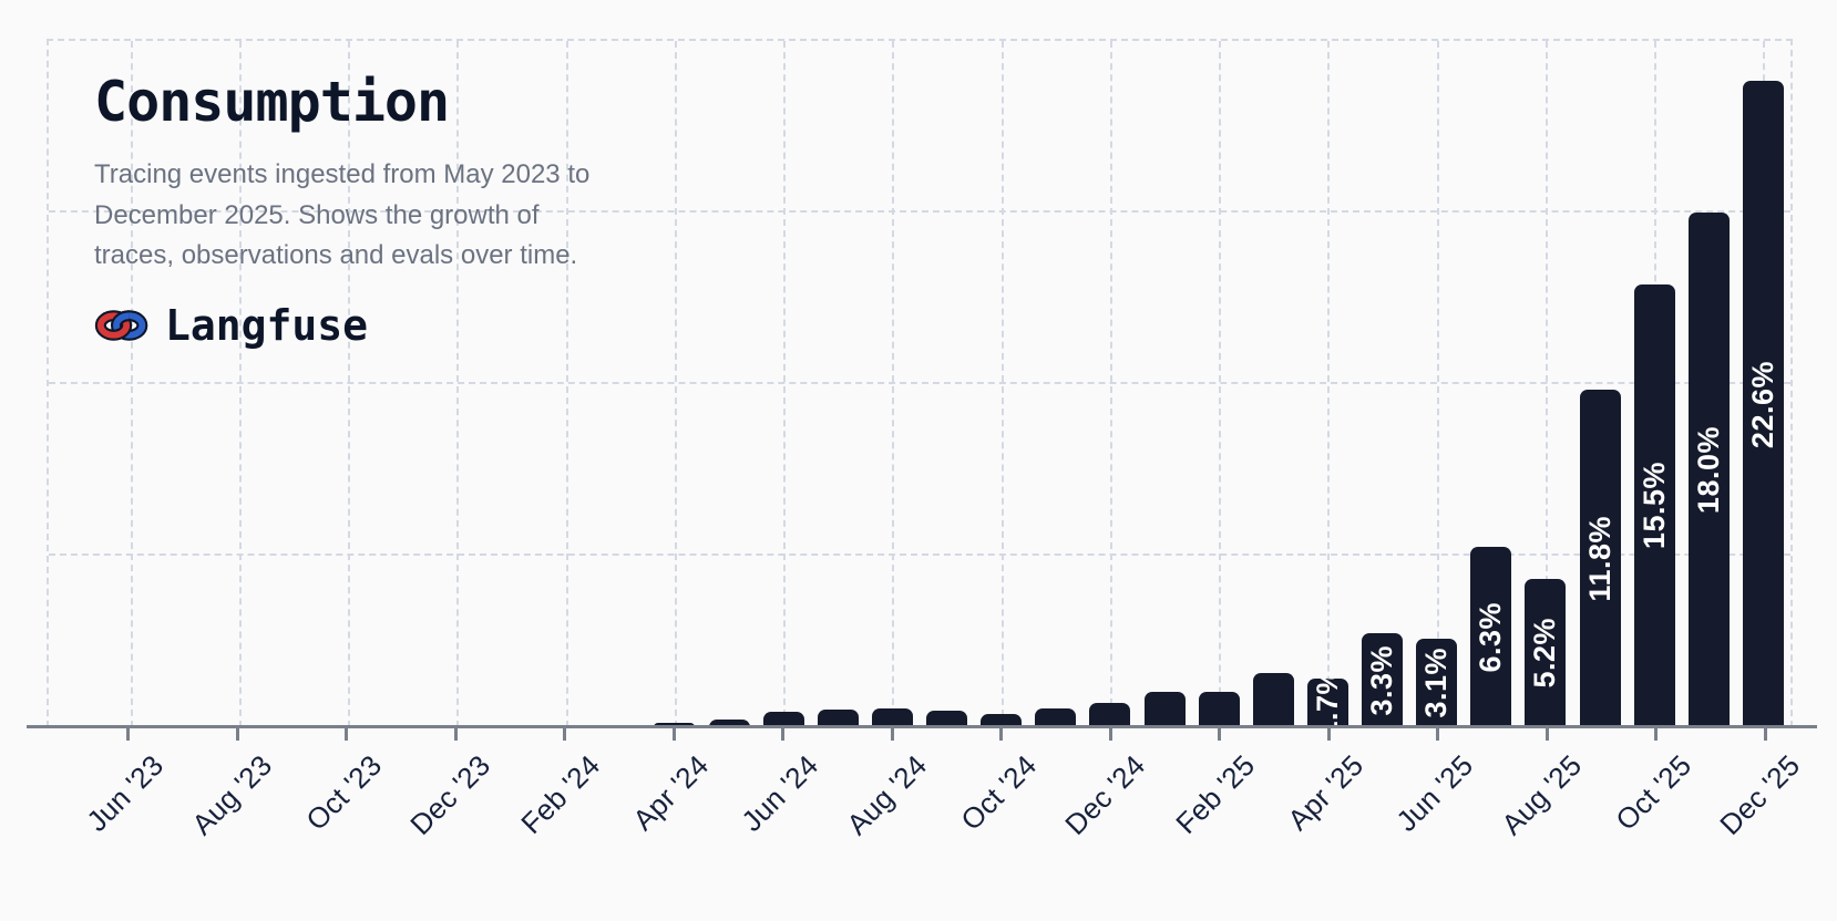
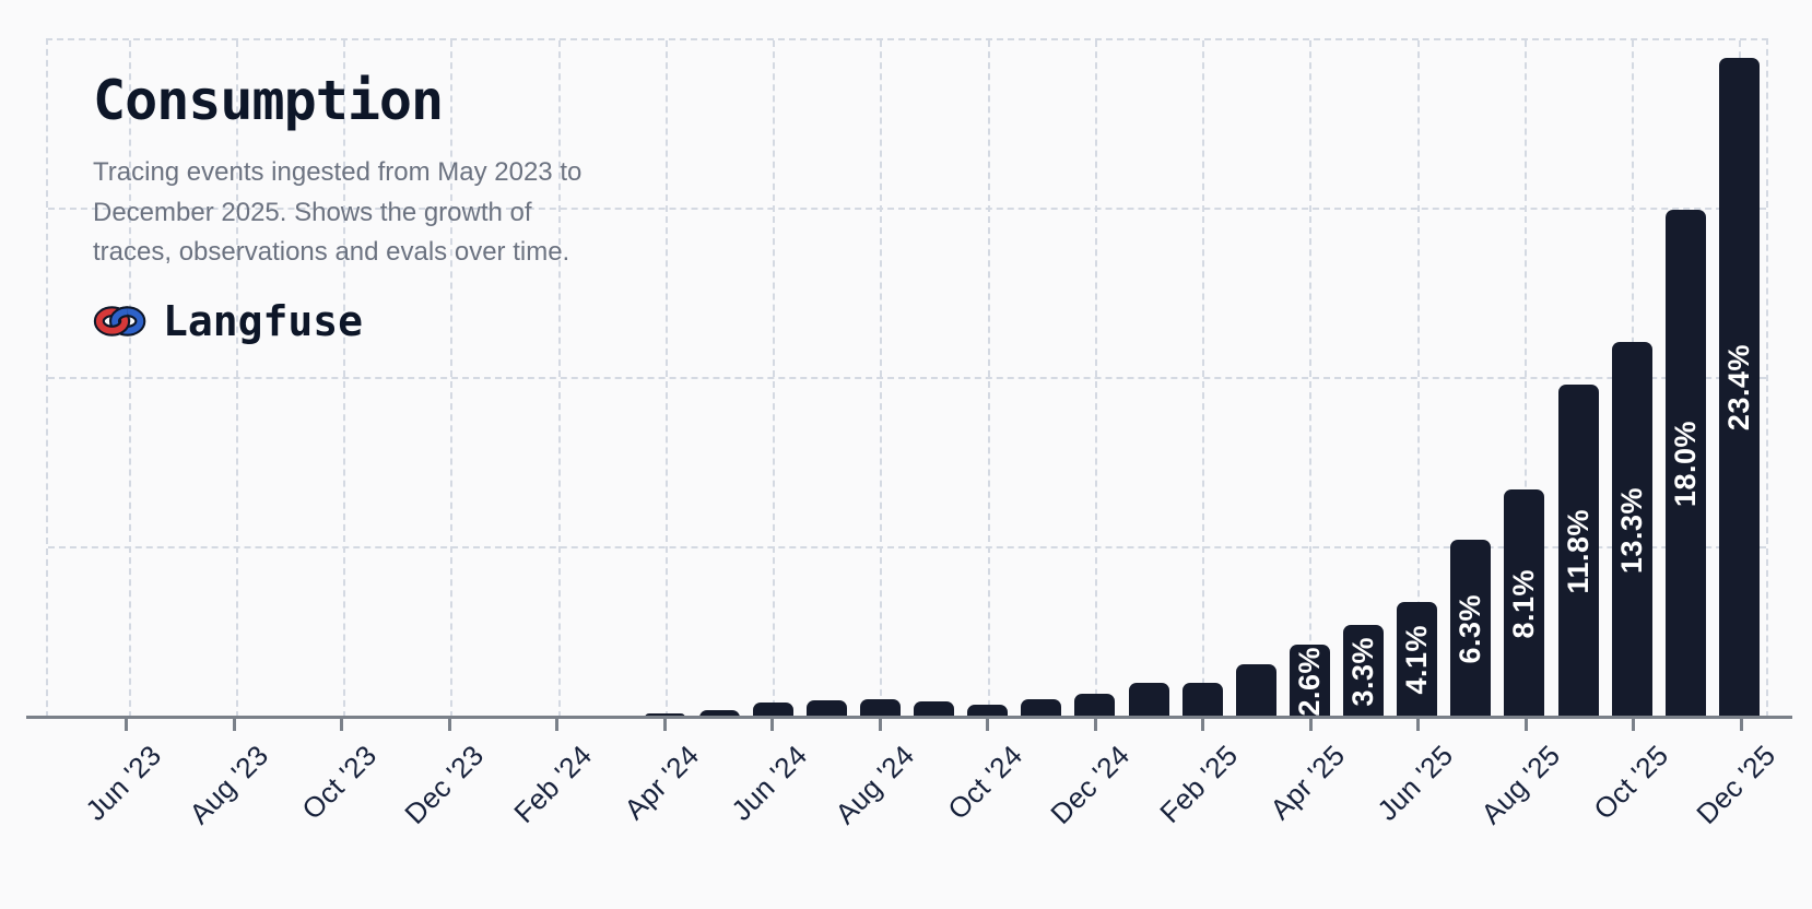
Apr '25: 1.7% -> 2.6%
Jun '25: 3.1% -> 4.1%
Aug '25: 5.2% -> 8.1%
Oct '25: 15.5% -> 13.3%
Dec '25: 22.6% -> 23.4%
